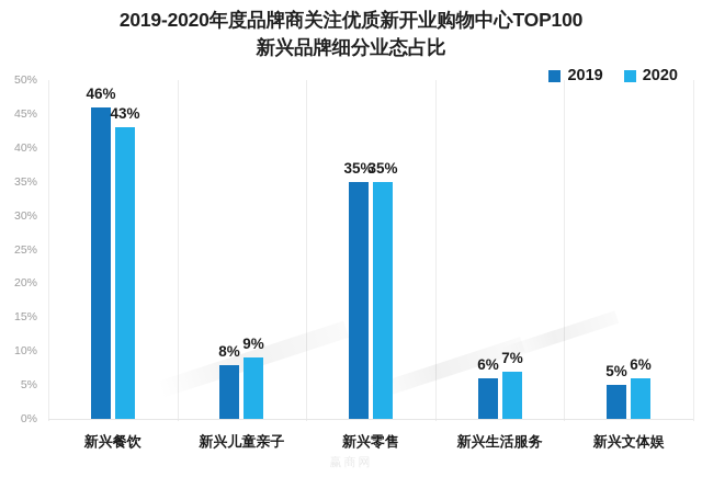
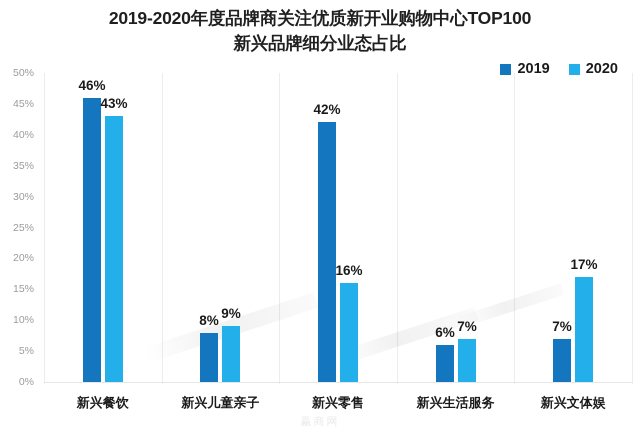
2019/新兴零售: 35% -> 42%
2020/新兴零售: 35% -> 16%
2019/新兴文体娱: 5% -> 7%
2020/新兴文体娱: 6% -> 17%
